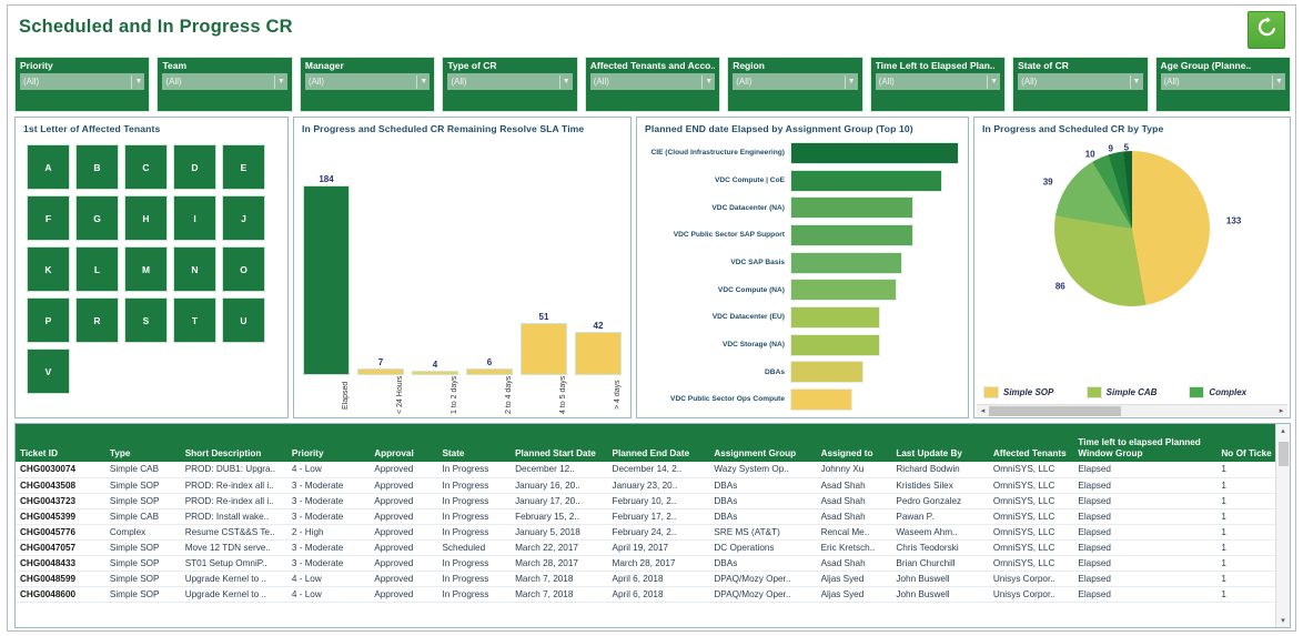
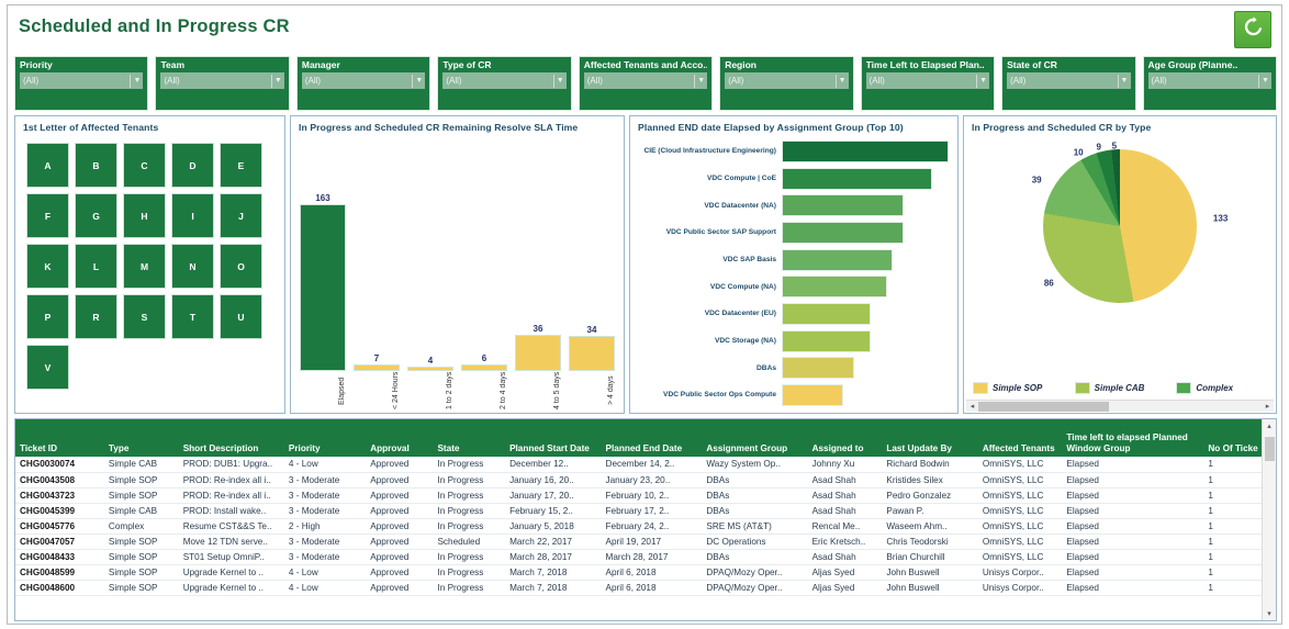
In Progress and Scheduled CR Remaining Resolve SLA Time/Elapsed: 184 -> 163
In Progress and Scheduled CR Remaining Resolve SLA Time/4 to 5 days: 51 -> 36
In Progress and Scheduled CR Remaining Resolve SLA Time/> 4 days: 42 -> 34
